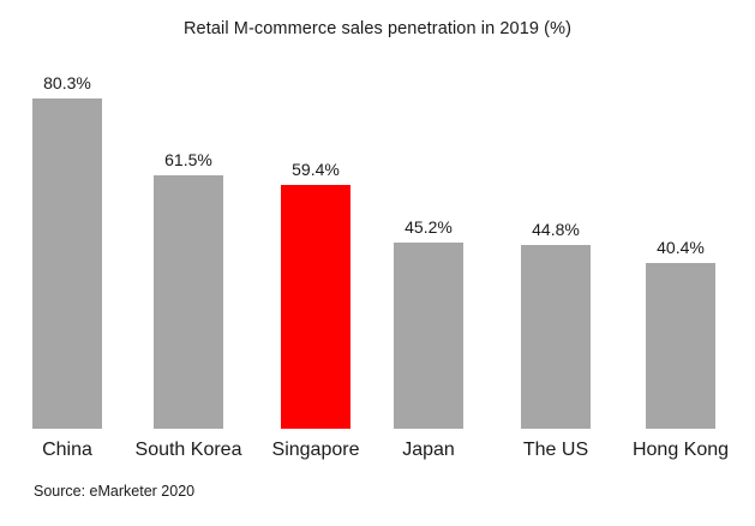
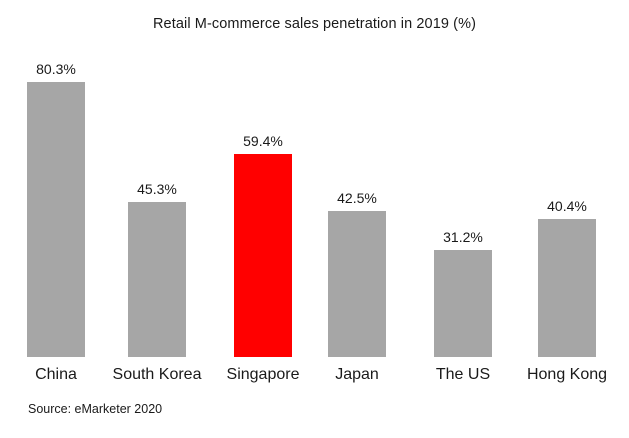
South Korea: 61.5% -> 45.3%
Japan: 45.2% -> 42.5%
The US: 44.8% -> 31.2%
